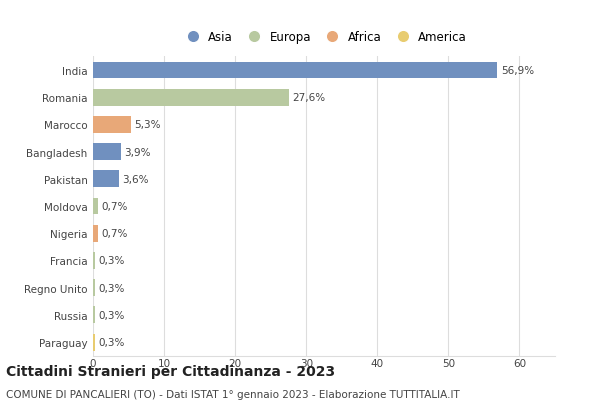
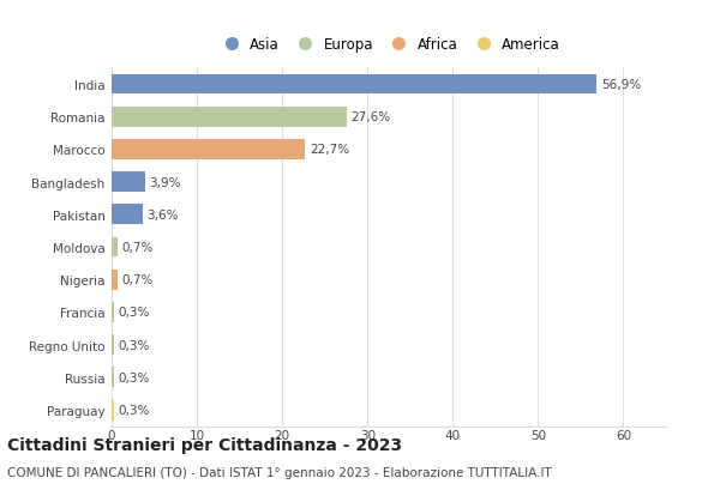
Marocco: 5,3% -> 22,7%
